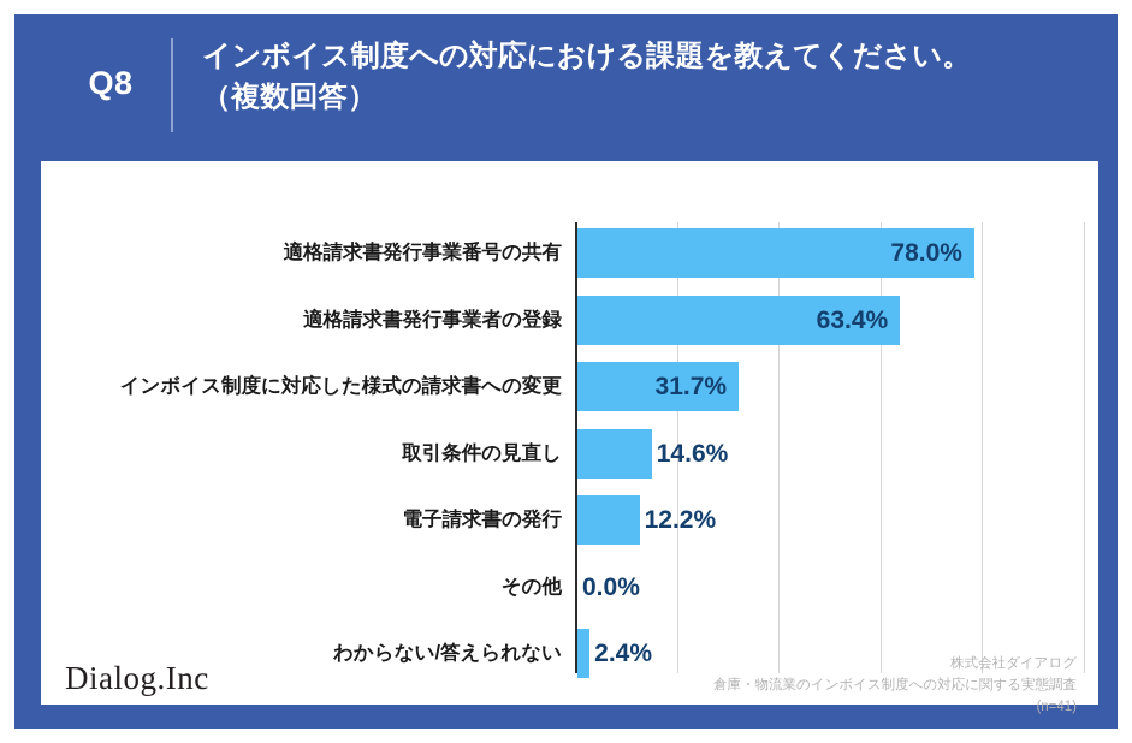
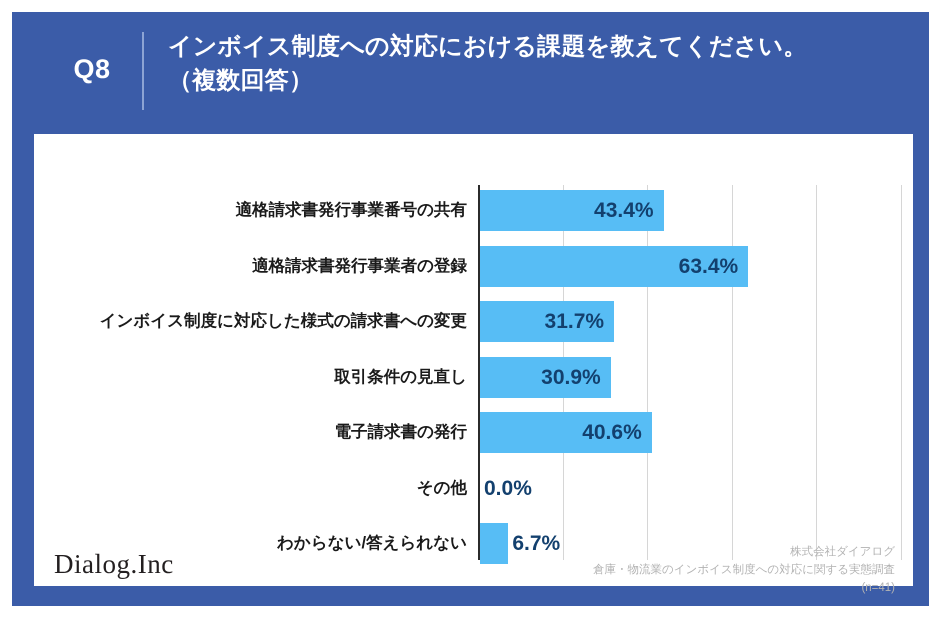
適格請求書発行事業番号の共有: 78.0% -> 43.4%
取引条件の見直し: 14.6% -> 30.9%
電子請求書の発行: 12.2% -> 40.6%
わからない/答えられない: 2.4% -> 6.7%
